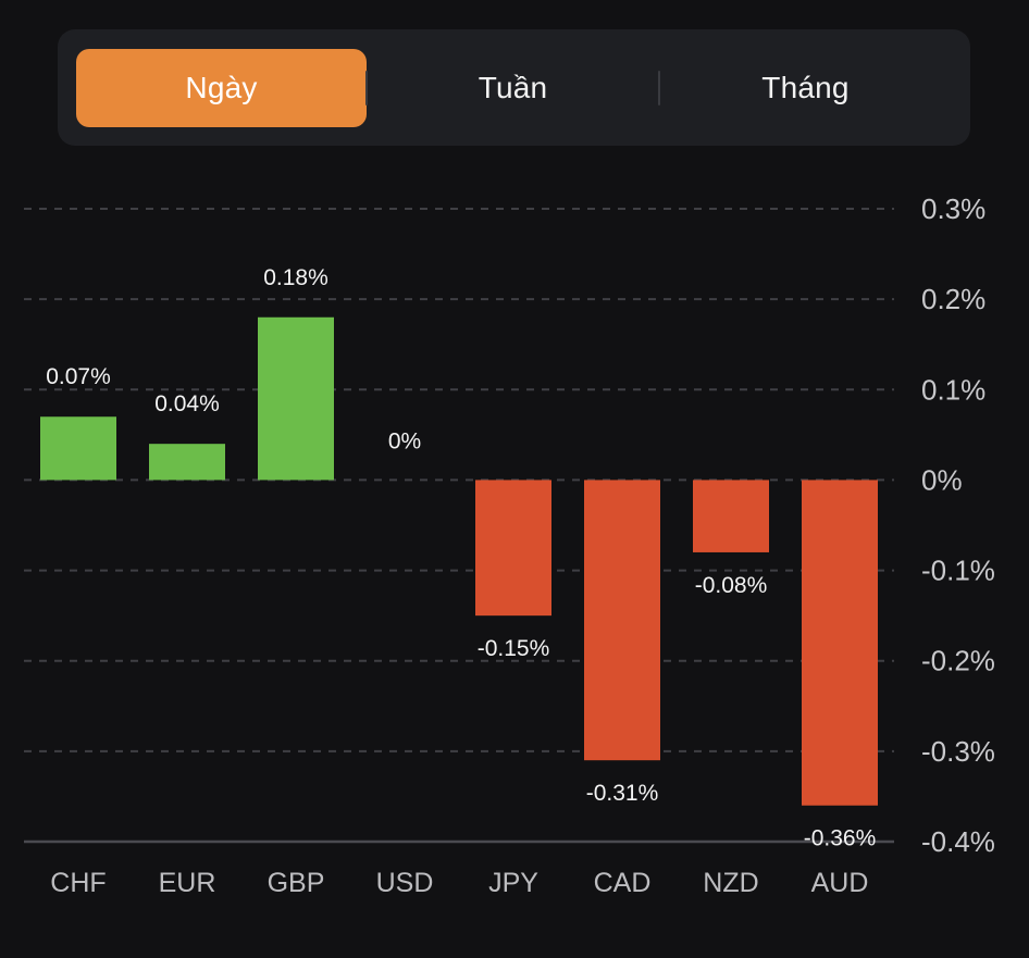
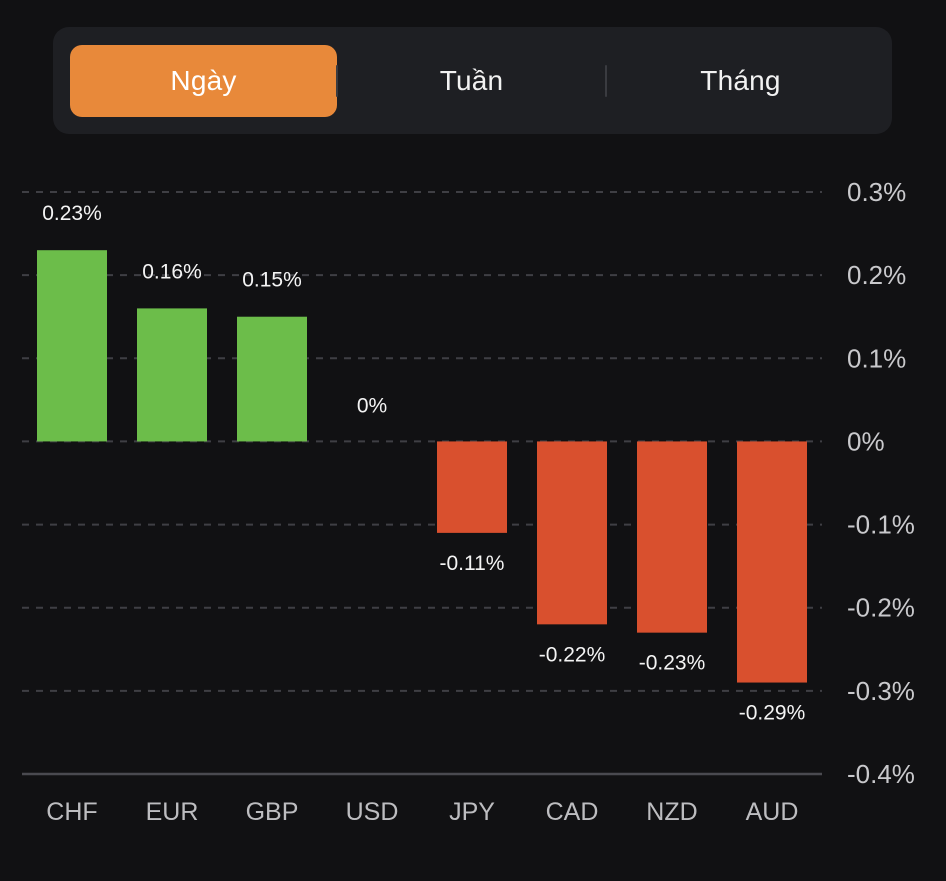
CHF: 0.07% -> 0.23%
EUR: 0.04% -> 0.16%
GBP: 0.18% -> 0.15%
JPY: -0.15% -> -0.11%
CAD: -0.31% -> -0.22%
NZD: -0.08% -> -0.23%
AUD: -0.36% -> -0.29%
